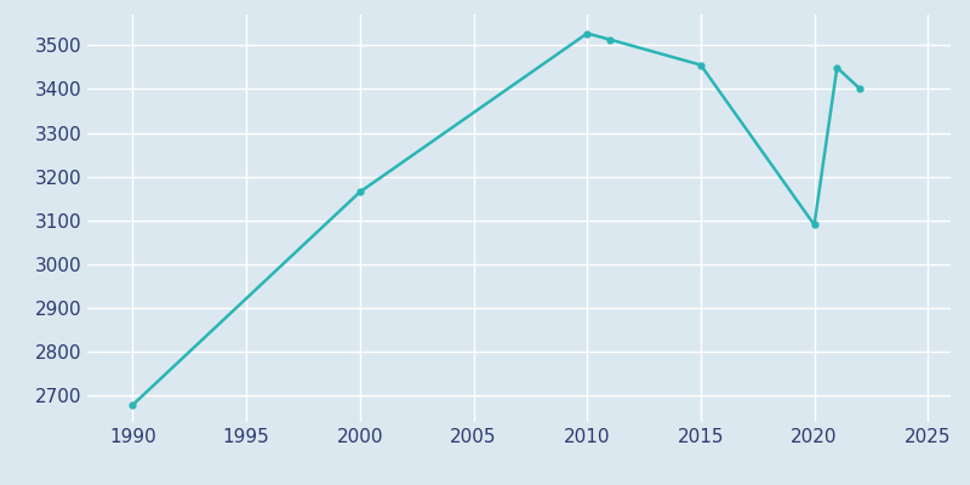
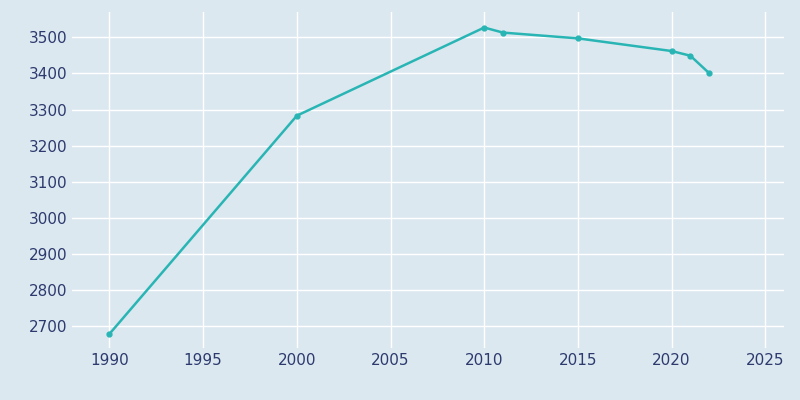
2000: 3165 -> 3283
2015: 3455 -> 3497
2020: 3090 -> 3462
